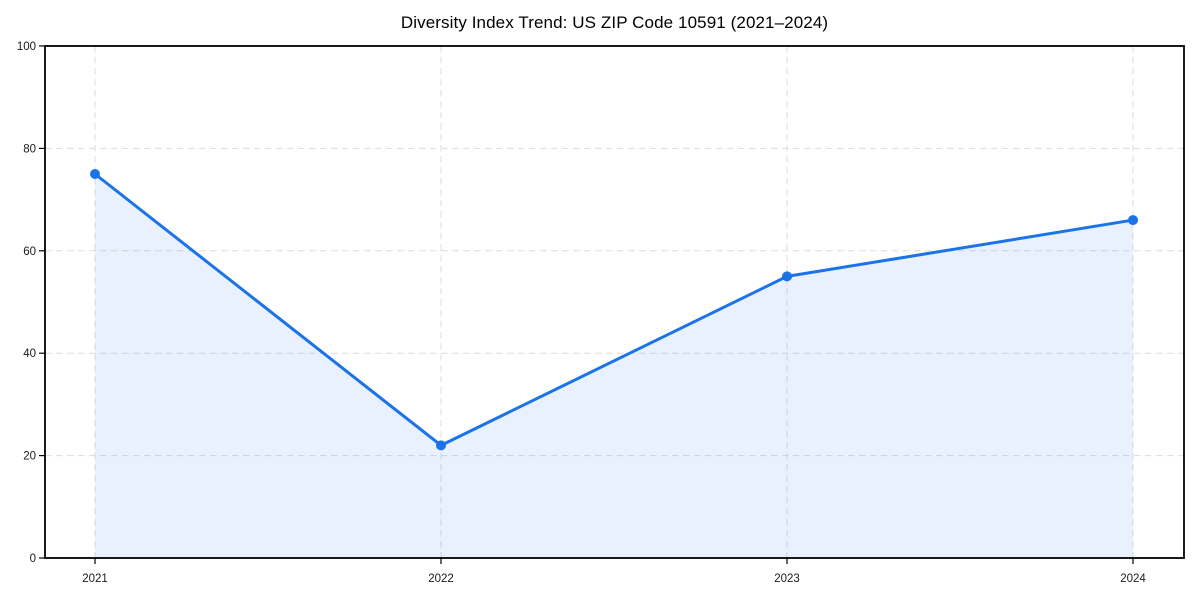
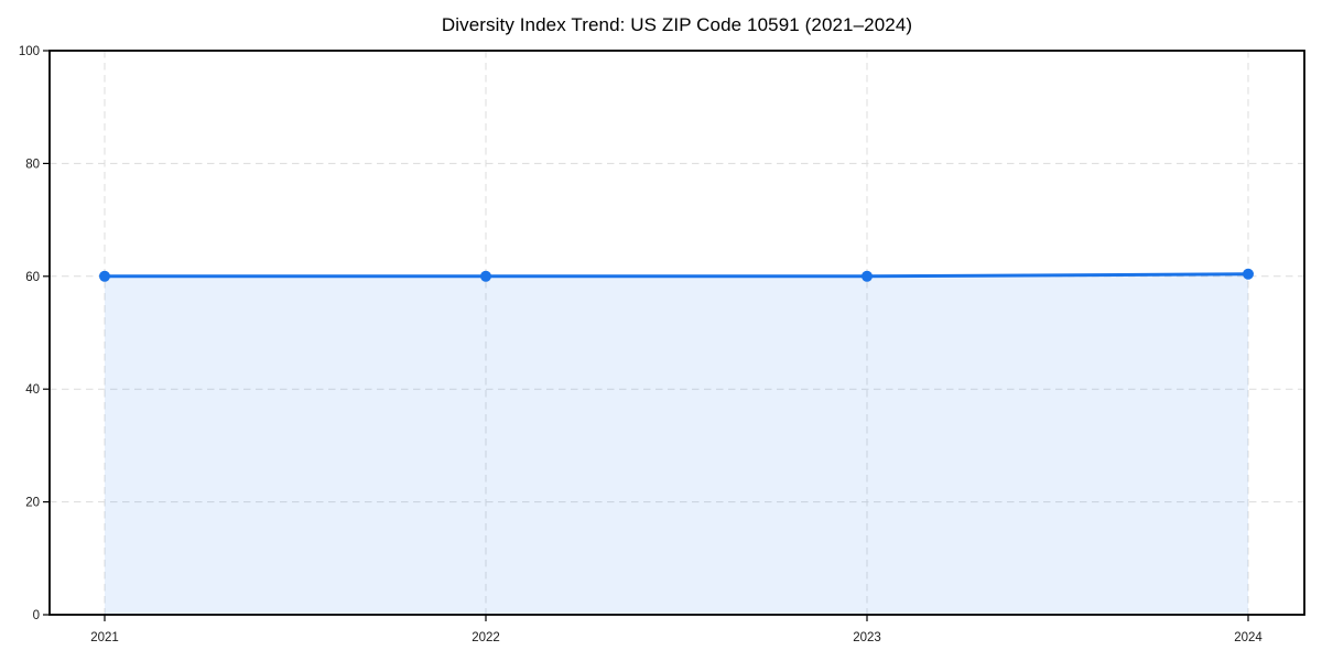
2021: 75 -> 60
2022: 22 -> 60
2023: 55 -> 60
2024: 66 -> 60
